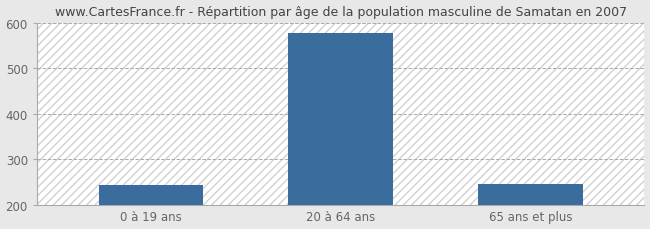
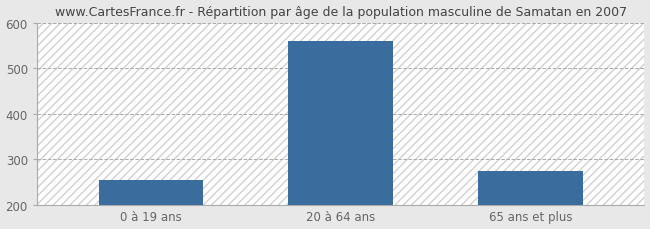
0 à 19 ans: 243 -> 255
20 à 64 ans: 578 -> 560
65 ans et plus: 247 -> 275
